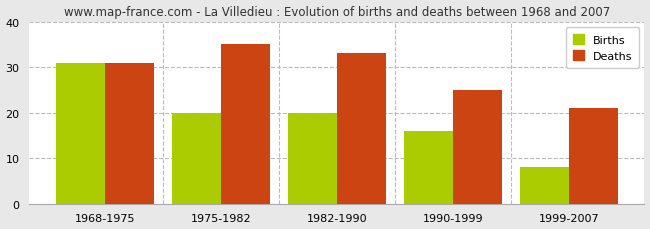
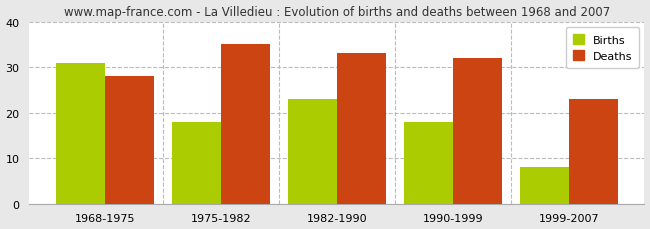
Deaths/1968-1975: 31 -> 28
Births/1975-1982: 20 -> 18
Births/1982-1990: 20 -> 23
Births/1990-1999: 16 -> 18
Deaths/1990-1999: 25 -> 32
Deaths/1999-2007: 21 -> 23
